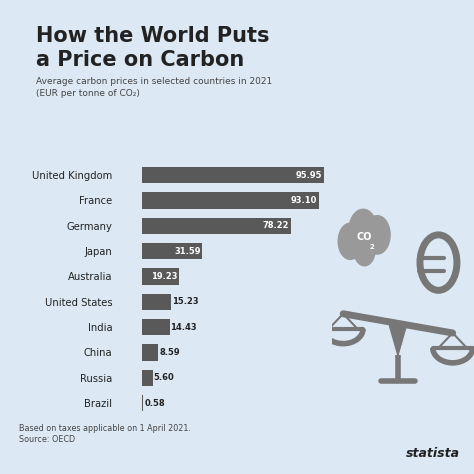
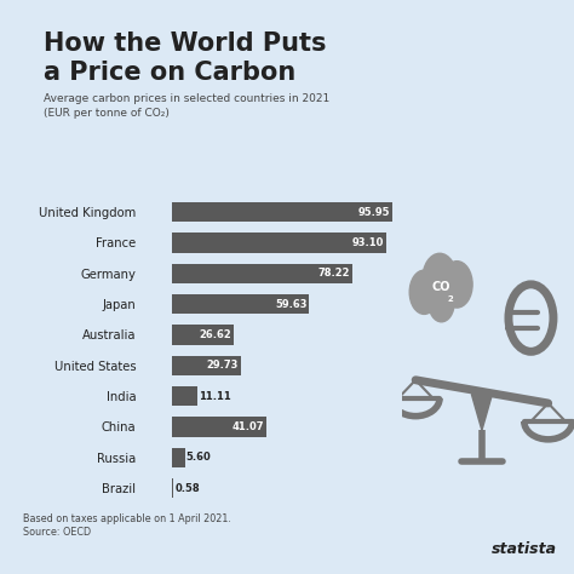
Japan: 31.59 -> 59.63
Australia: 19.23 -> 26.62
United States: 15.23 -> 29.73
India: 14.43 -> 11.11
China: 8.59 -> 41.07
